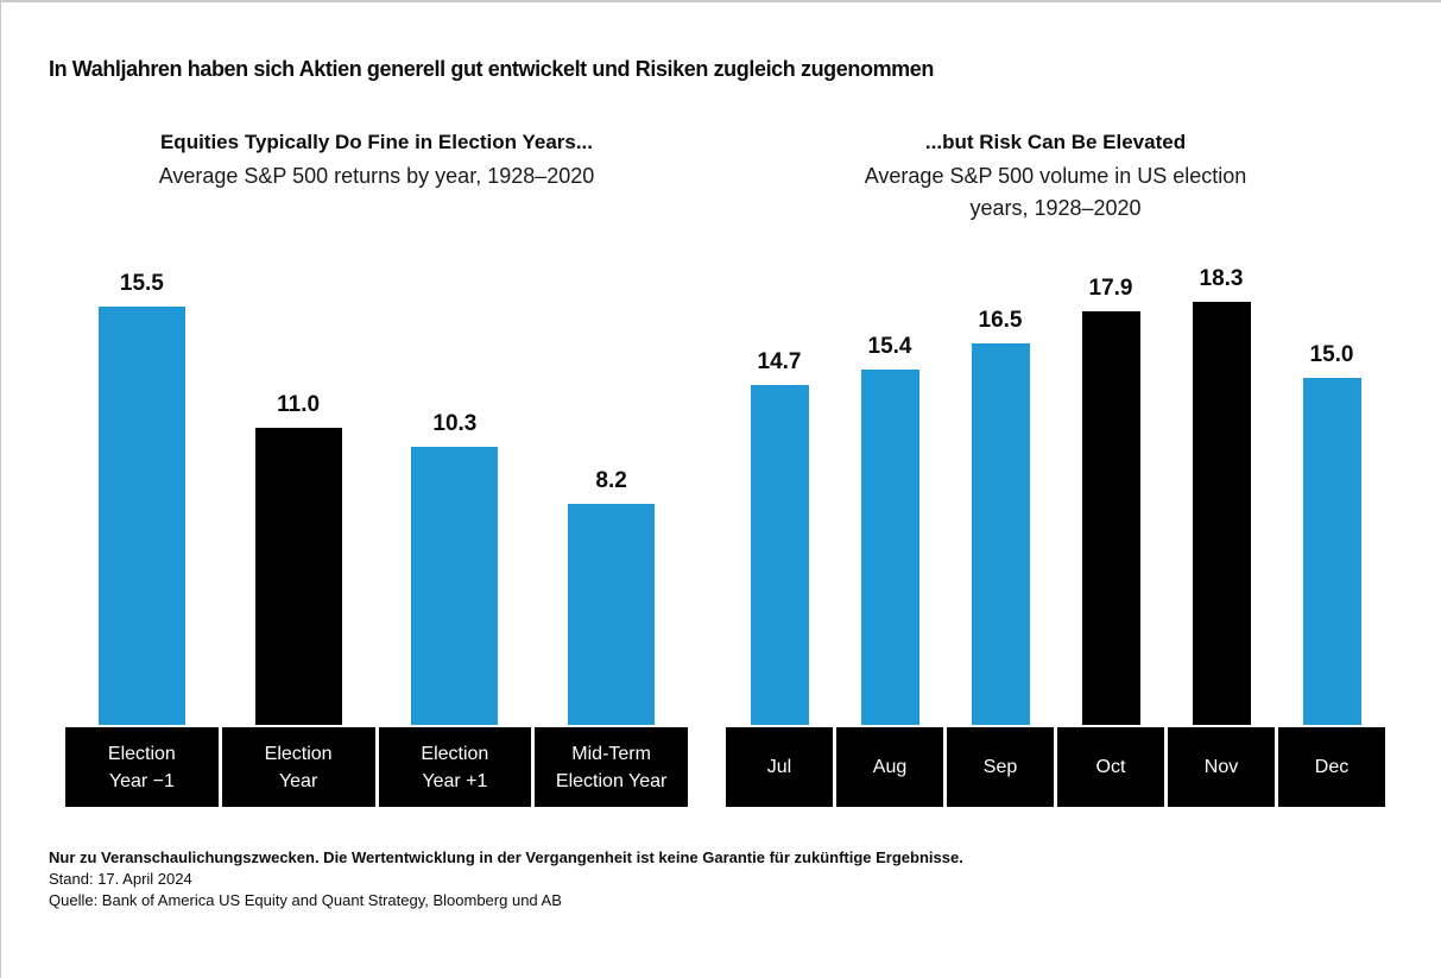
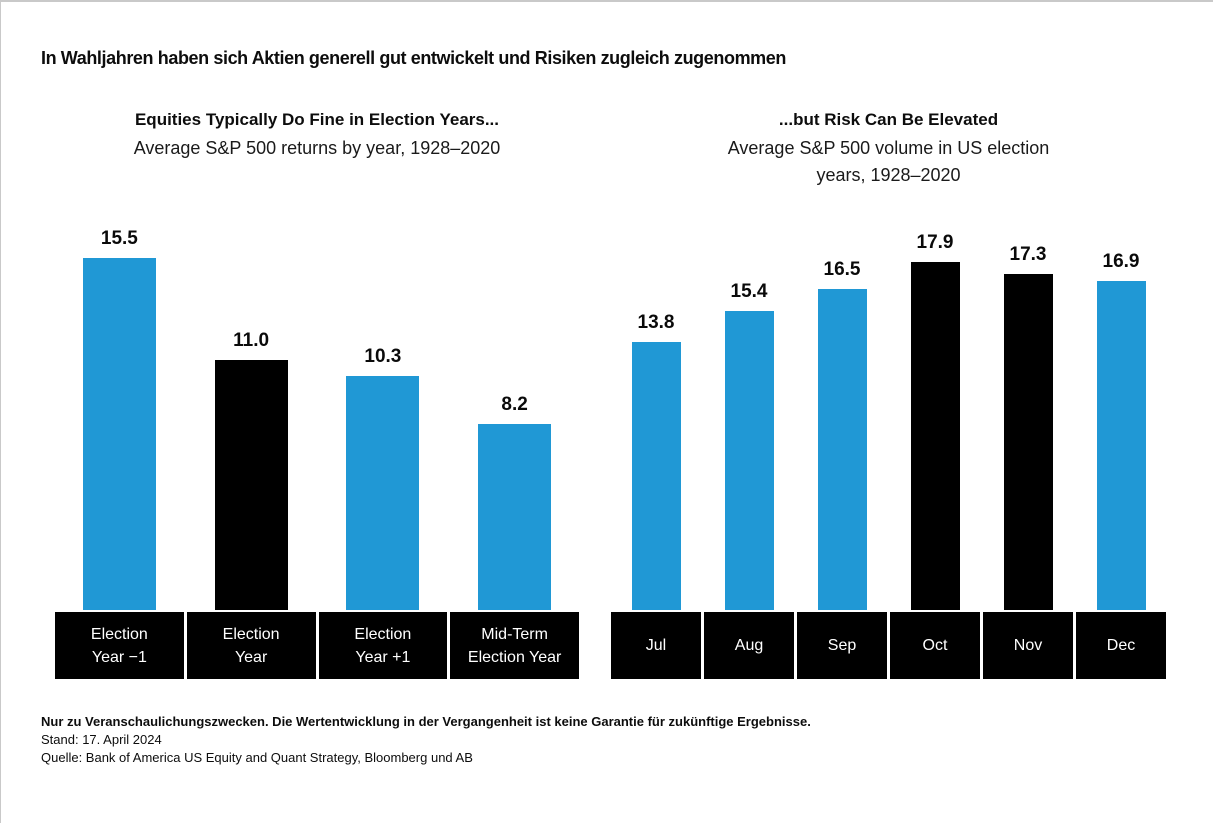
...but Risk Can Be Elevated/Jul: 14.7 -> 13.8
...but Risk Can Be Elevated/Nov: 18.3 -> 17.3
...but Risk Can Be Elevated/Dec: 15.0 -> 16.9
